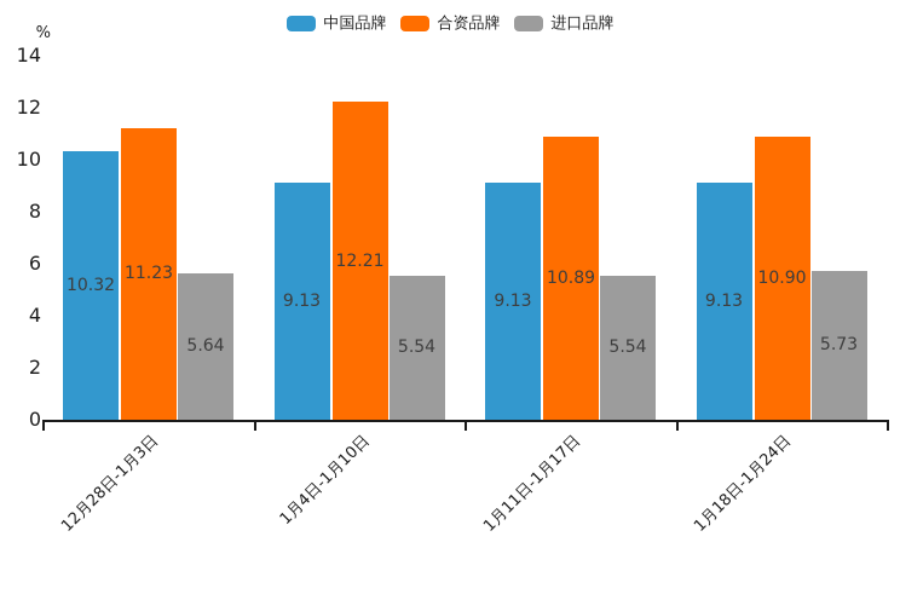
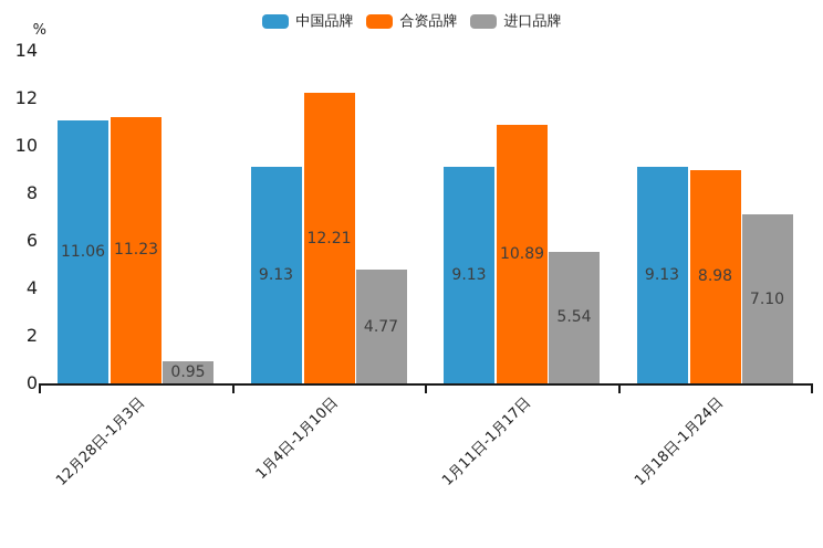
中国品牌/12月28日-1月3日: 10.32 -> 11.06
进口品牌/12月28日-1月3日: 5.64 -> 0.95
进口品牌/1月4日-1月10日: 5.54 -> 4.77
合资品牌/1月18日-1月24日: 10.90 -> 8.98
进口品牌/1月18日-1月24日: 5.73 -> 7.10
